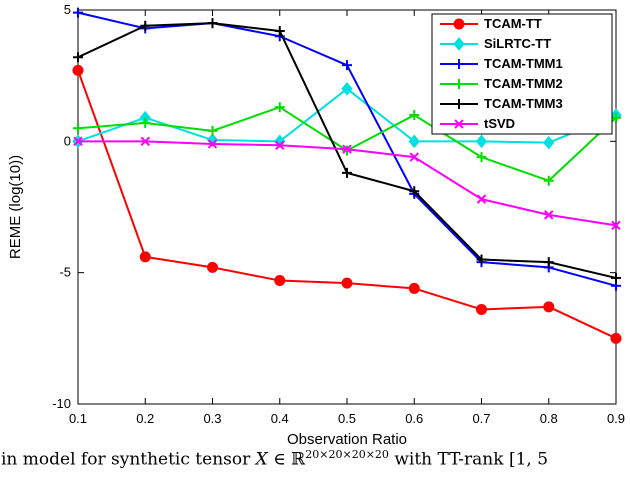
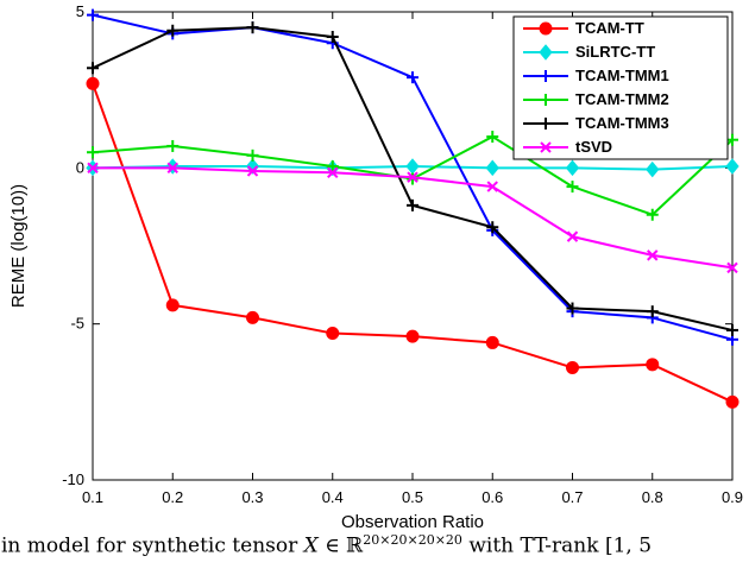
SiLRTC-TT/0.2: 0.9 -> 0.1
TCAM-TMM2/0.4: 1.3 -> 0.1
SiLRTC-TT/0.5: 2.0 -> 0.1
SiLRTC-TT/0.9: 1.0 -> 0.1
